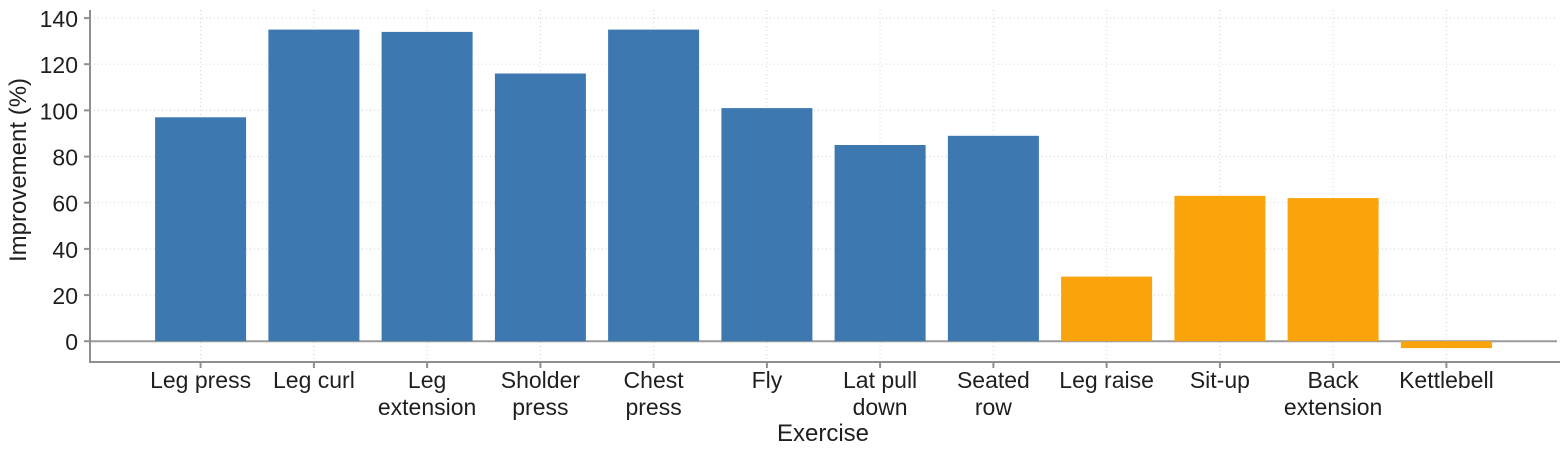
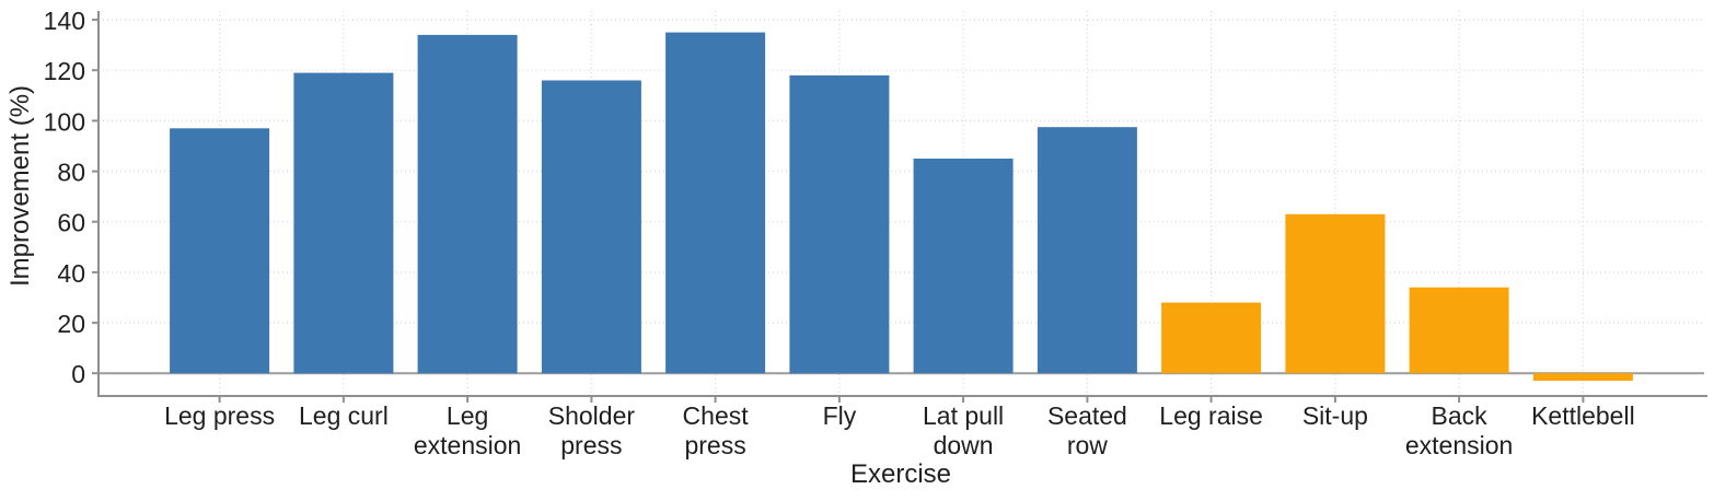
Leg curl: 135 -> 119
Fly: 101 -> 118
Seated row: 89 -> 98
Back extension: 62 -> 34
